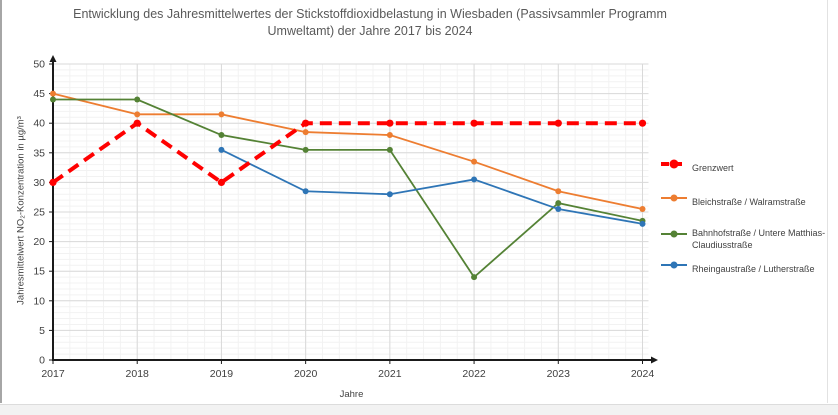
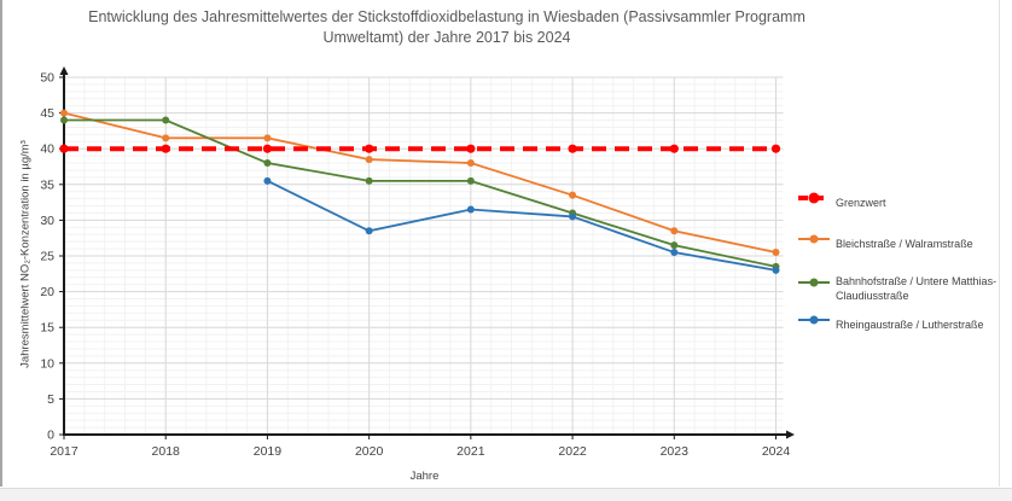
Grenzwert/2017: 30 -> 40
Grenzwert/2019: 30 -> 40
Rheingaustraße / Lutherstraße/2021: 28 -> 32
Bahnhofstraße / Untere Matthias-Claudiusstraße/2022: 14 -> 31
